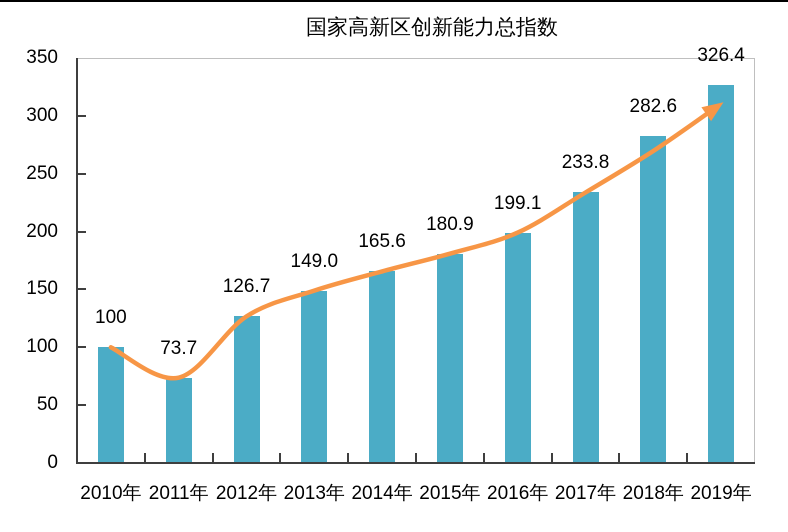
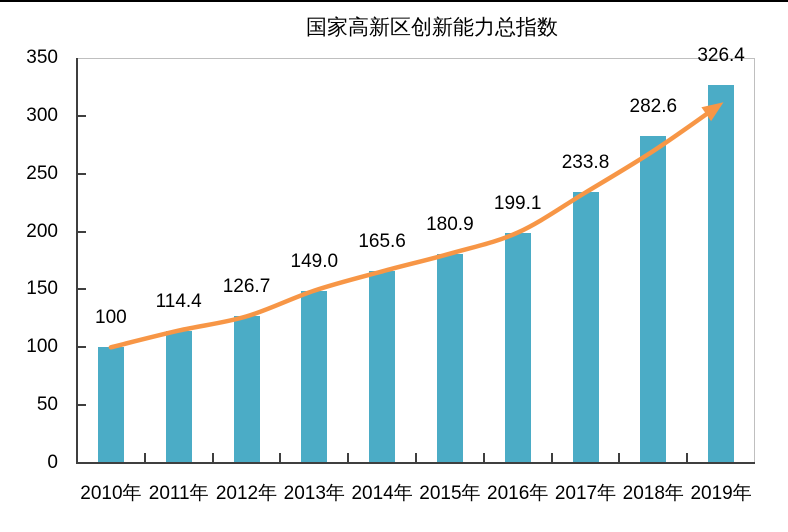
2011年: 73.7 -> 114.4
